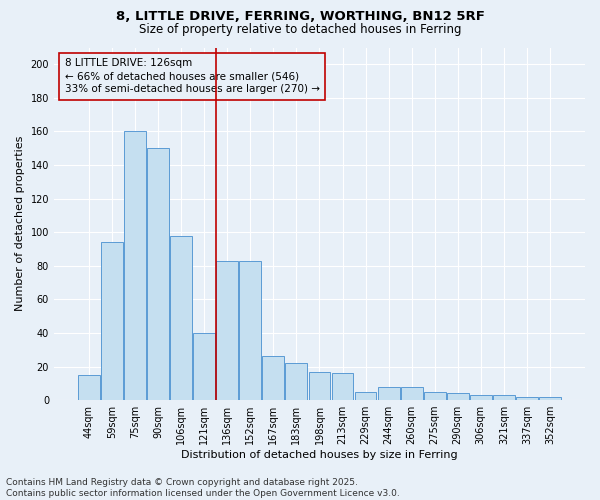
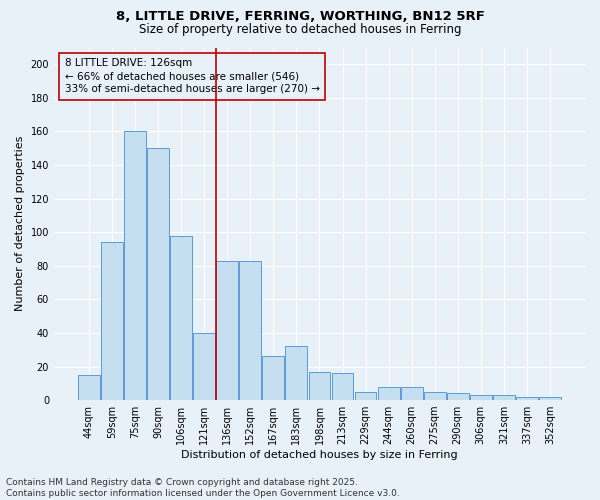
183sqm: 22 -> 32
